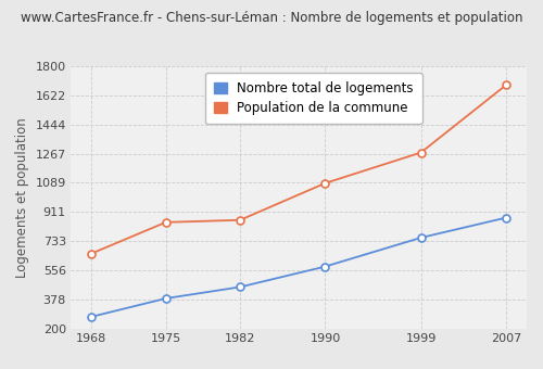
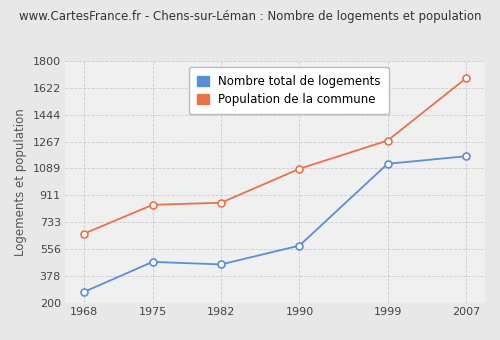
Nombre total de logements/1975: 380 -> 470
Nombre total de logements/1999: 750 -> 1120
Nombre total de logements/2007: 880 -> 1170
